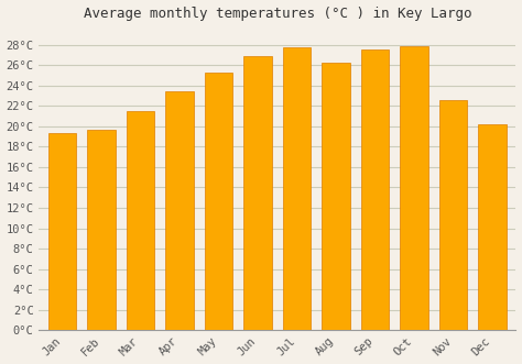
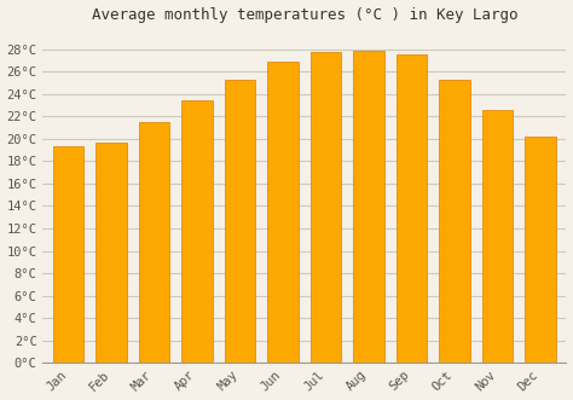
Aug: 26.2°C -> 27.8°C
Oct: 27.8°C -> 25.3°C
